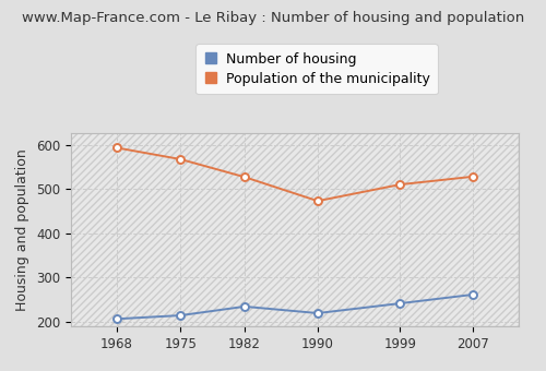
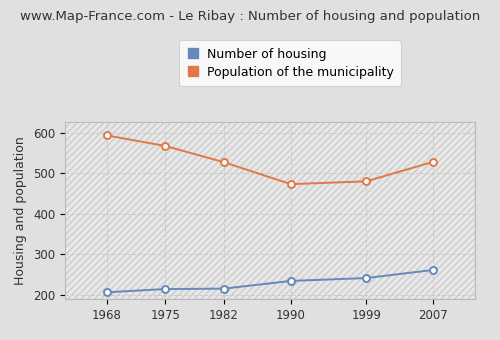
Number of housing/1982: 235 -> 216
Number of housing/1990: 220 -> 235
Population of the municipality/1999: 510 -> 480
